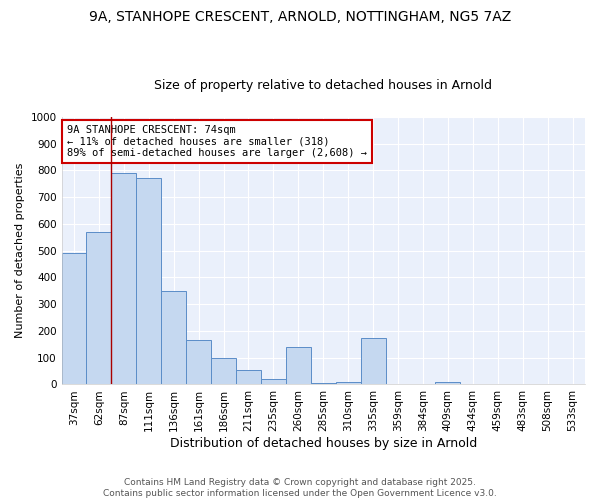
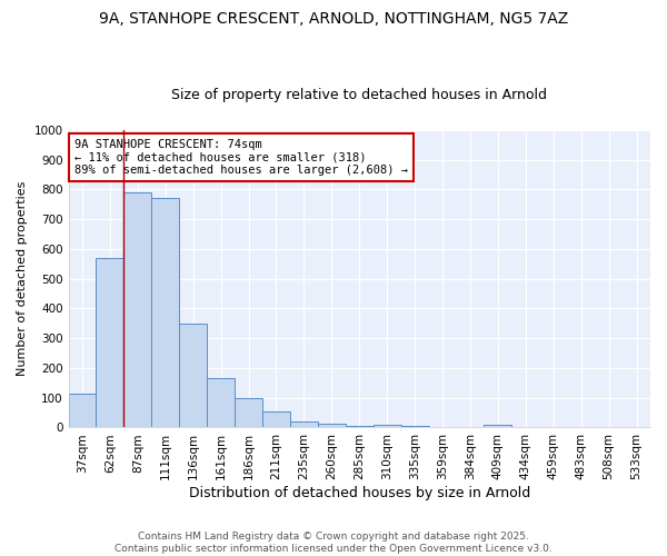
37sqm: 490 -> 115
260sqm: 140 -> 12
335sqm: 175 -> 4
